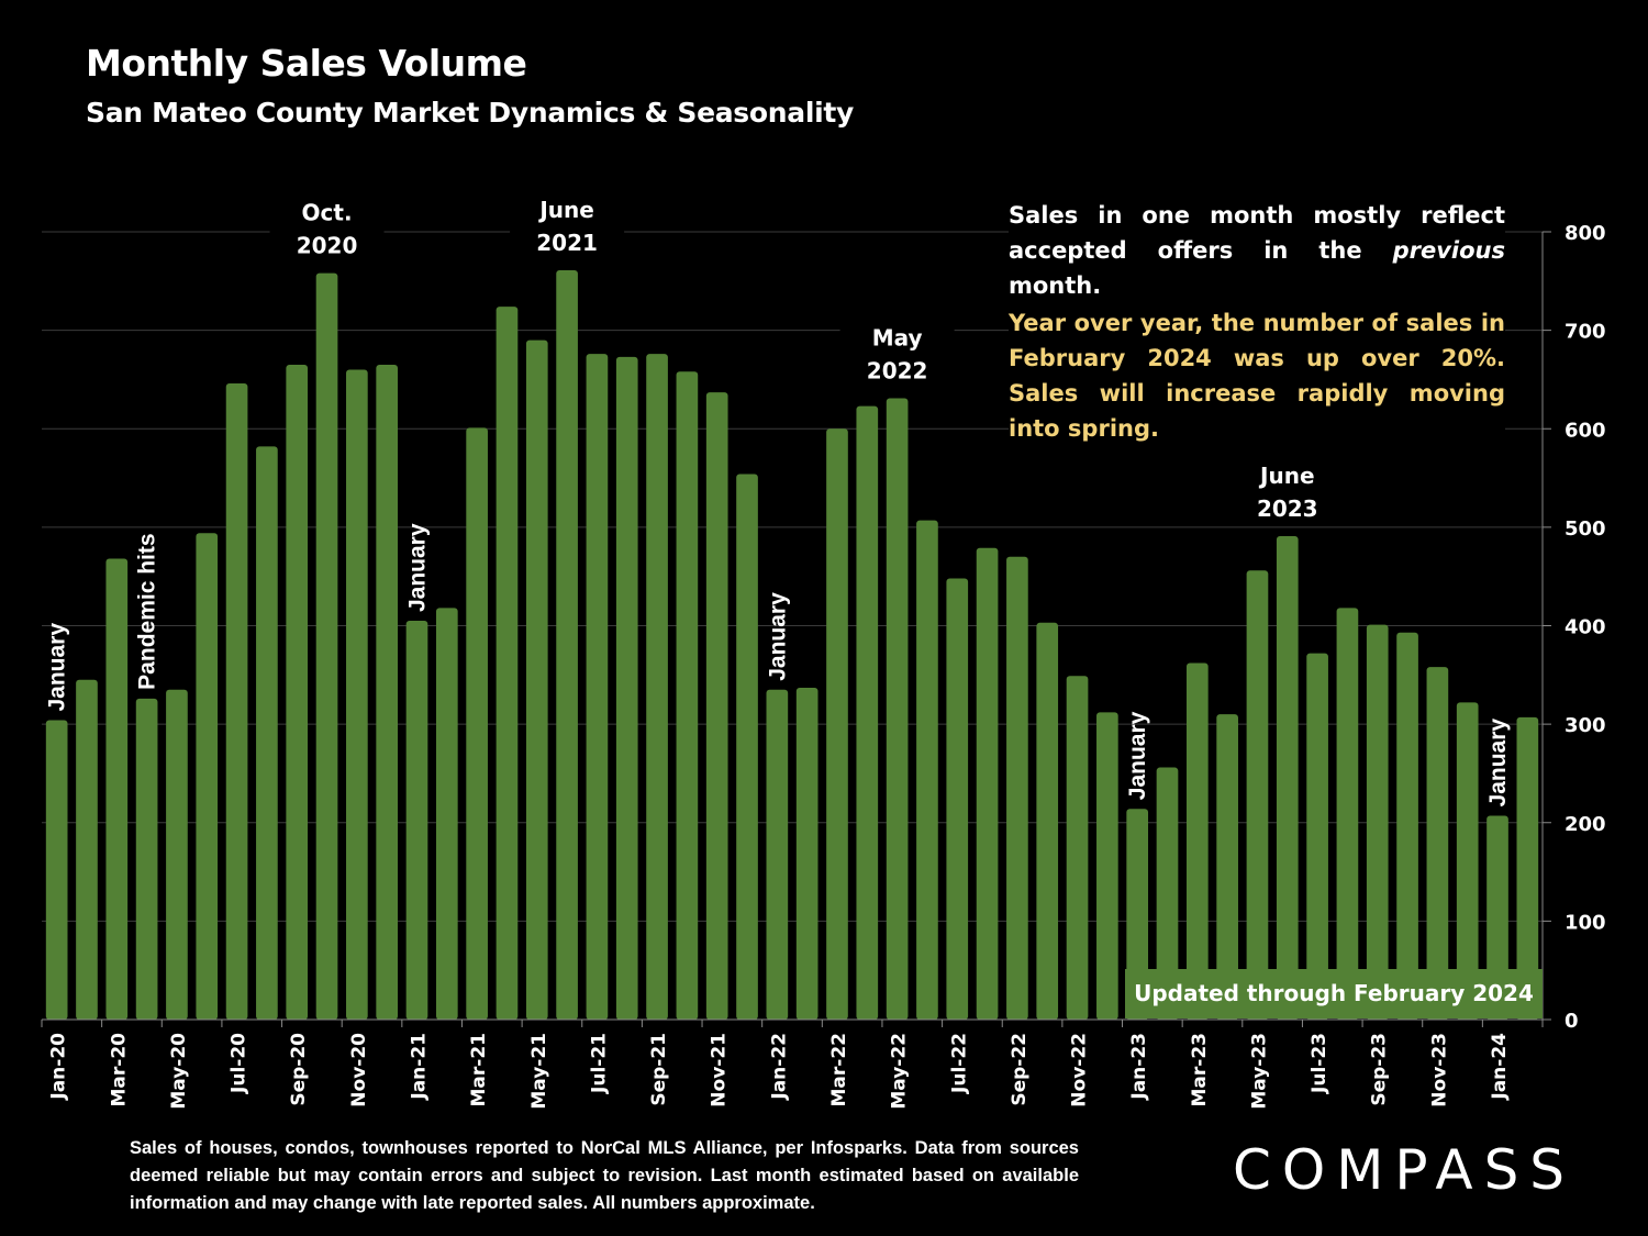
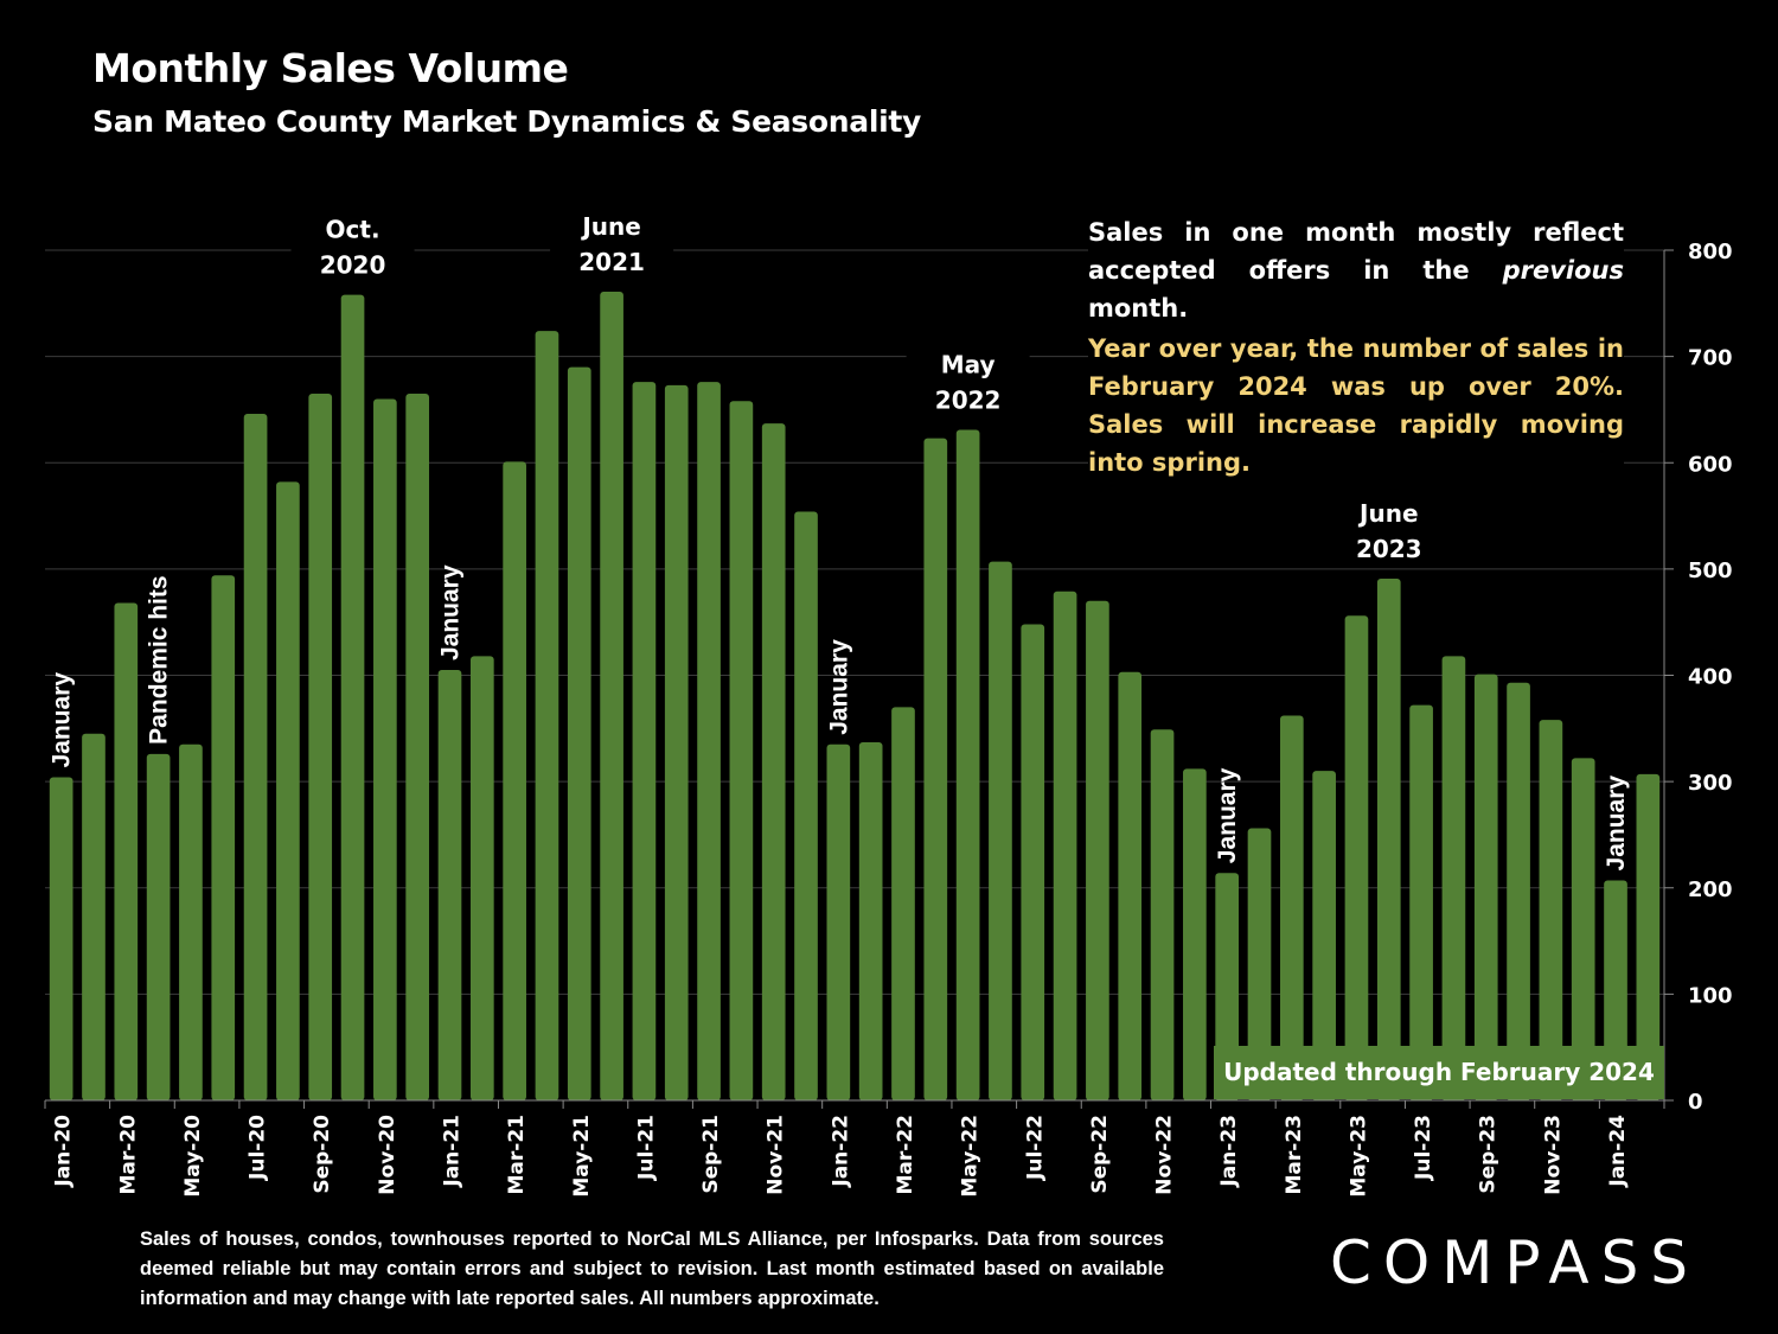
Mar-22: 600 -> 370
